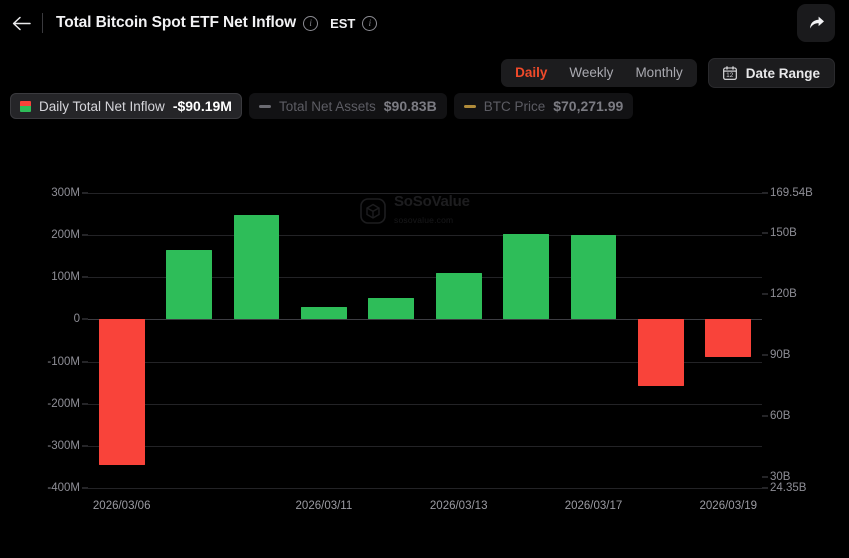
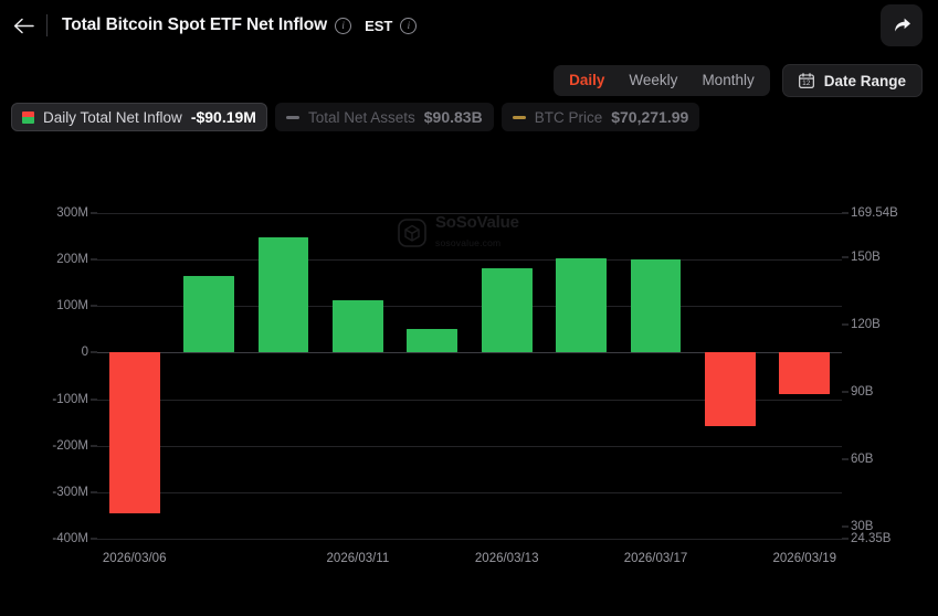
2026/03/11: 30M -> 110M
2026/03/13: 110M -> 180M
